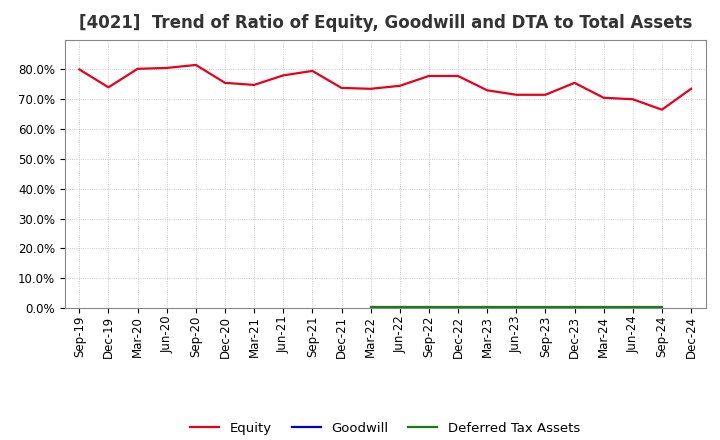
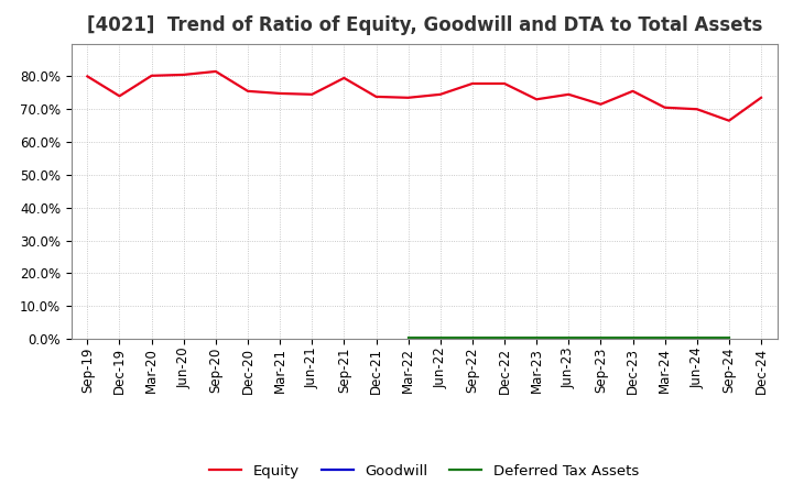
Equity/Jun-21: 78.0% -> 74.5%
Equity/Jun-23: 71.5% -> 74.5%
